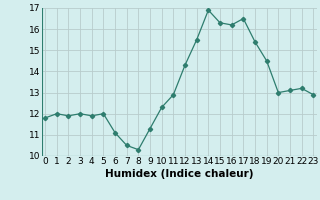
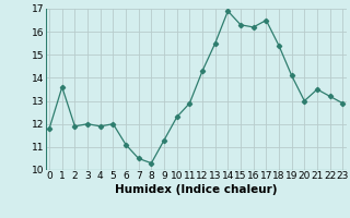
1: 12.0 -> 13.6
19: 14.5 -> 14.1
21: 13.1 -> 13.5
